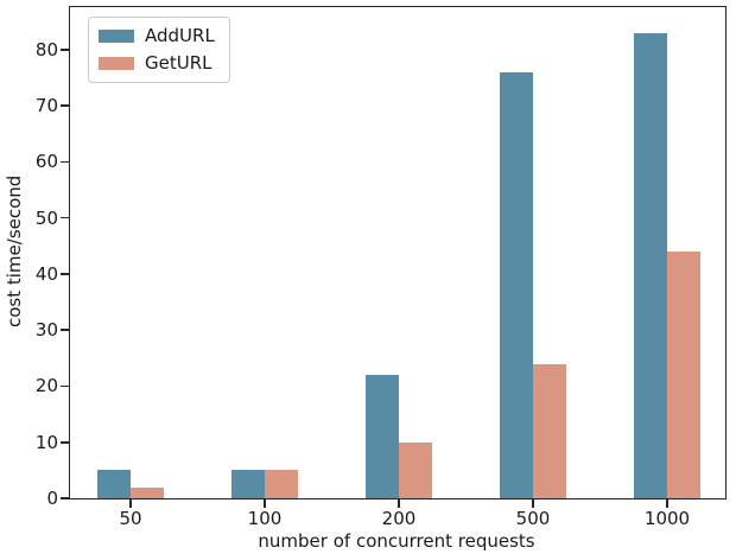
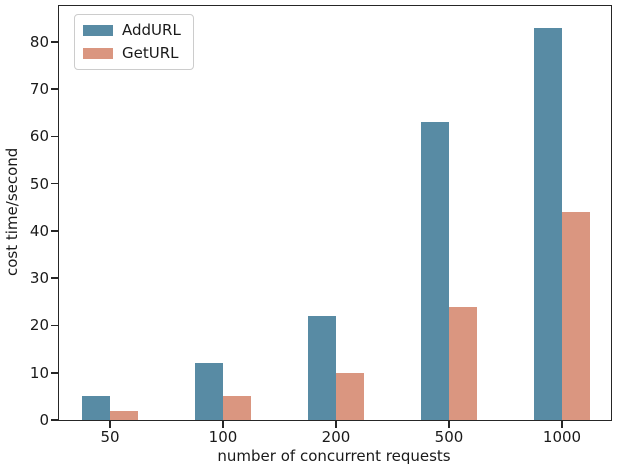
AddURL/100: 5 -> 12
AddURL/500: 76 -> 63
